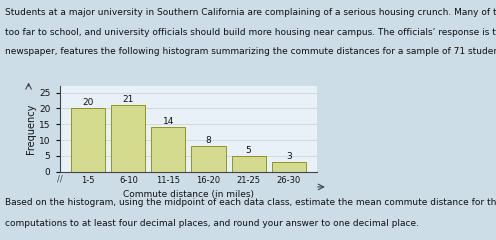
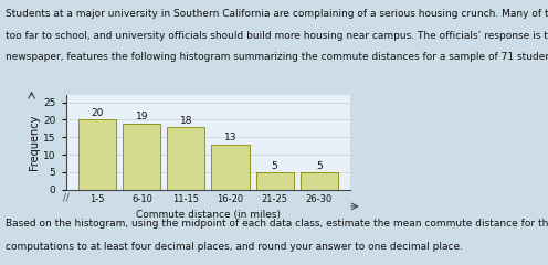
6-10: 21 -> 19
11-15: 14 -> 18
16-20: 8 -> 13
26-30: 3 -> 5
